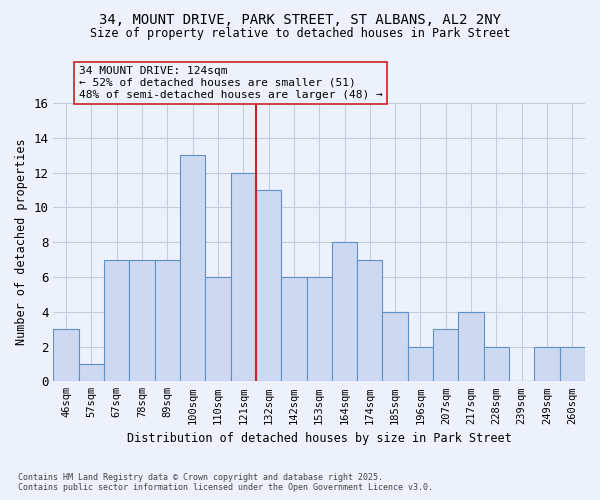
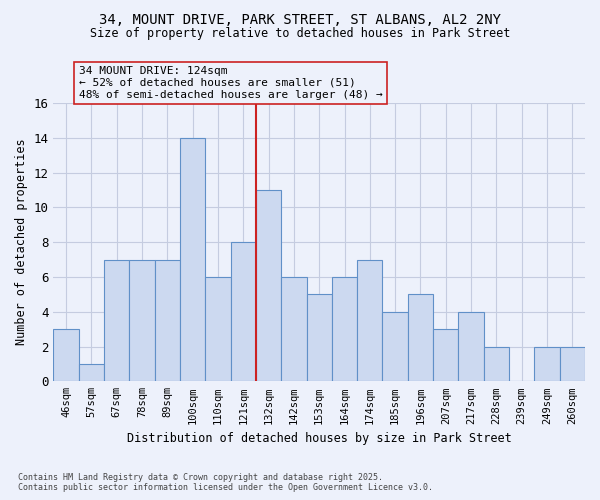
100sqm: 13 -> 14
121sqm: 12 -> 8
153sqm: 6 -> 5
164sqm: 8 -> 6
196sqm: 2 -> 5
